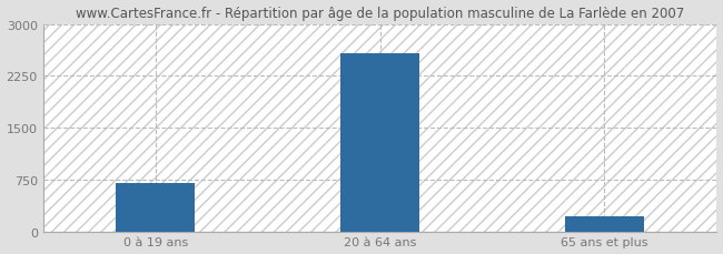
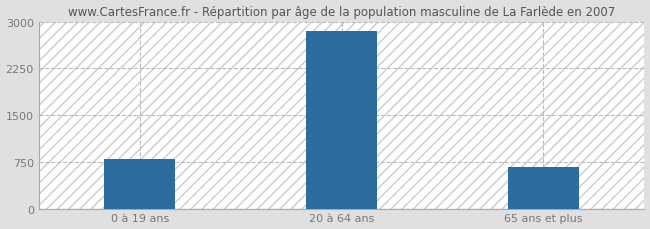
0 à 19 ans: 700 -> 800
20 à 64 ans: 2580 -> 2850
65 ans et plus: 220 -> 660
